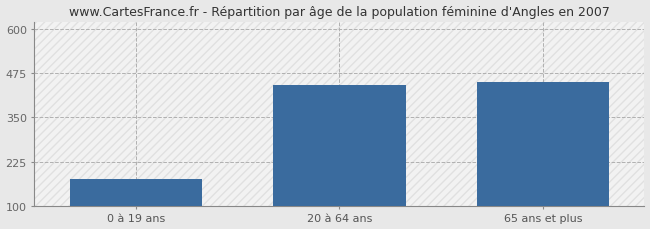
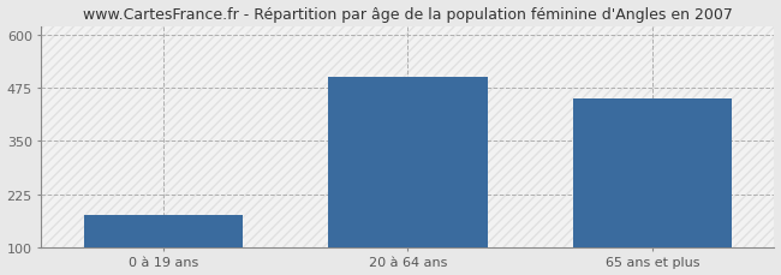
20 à 64 ans: 440 -> 500
